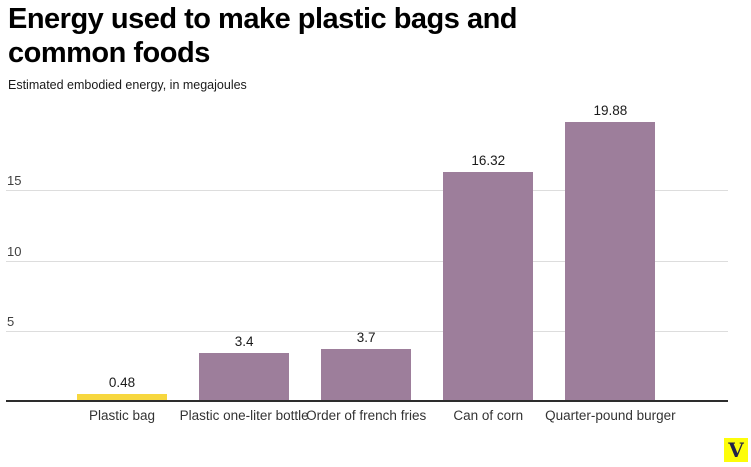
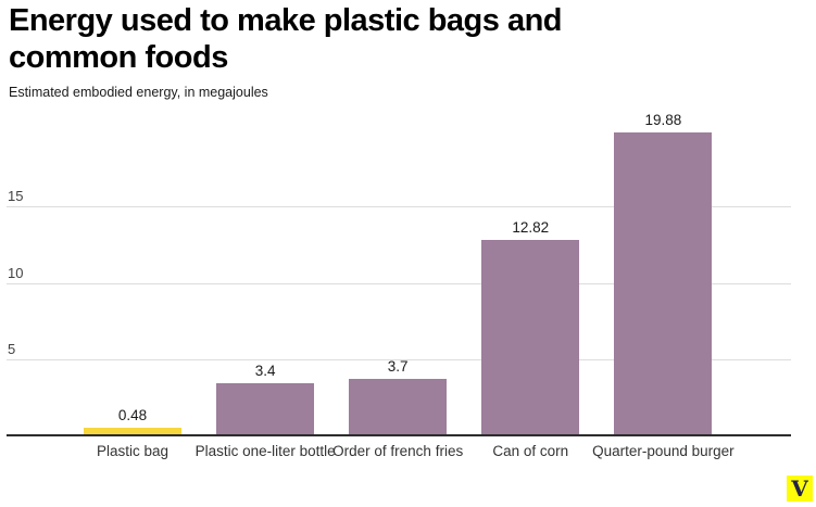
Can of corn: 16.32 -> 12.82
